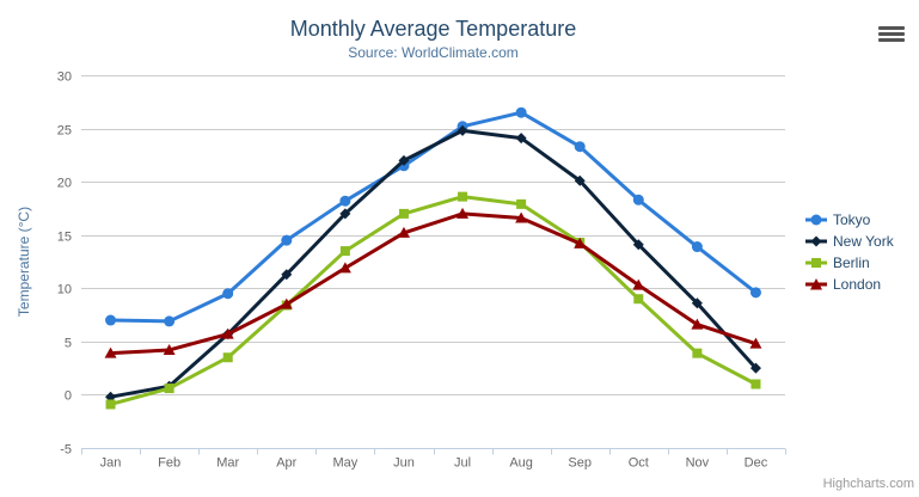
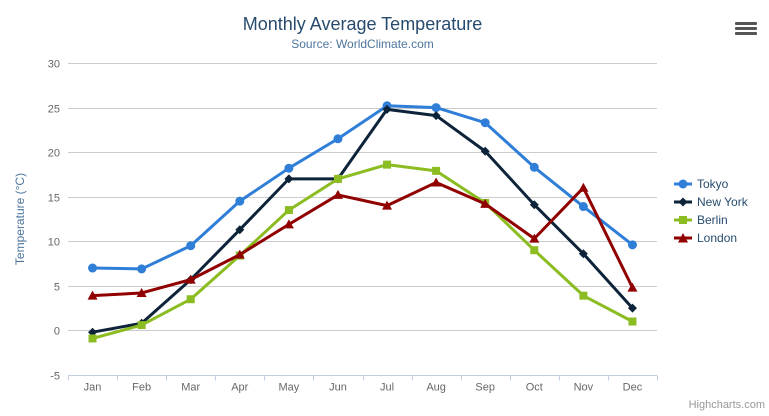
New York/Jun: 22 -> 17
London/Jul: 17 -> 14
Tokyo/Aug: 26 -> 25
London/Nov: 7 -> 16
